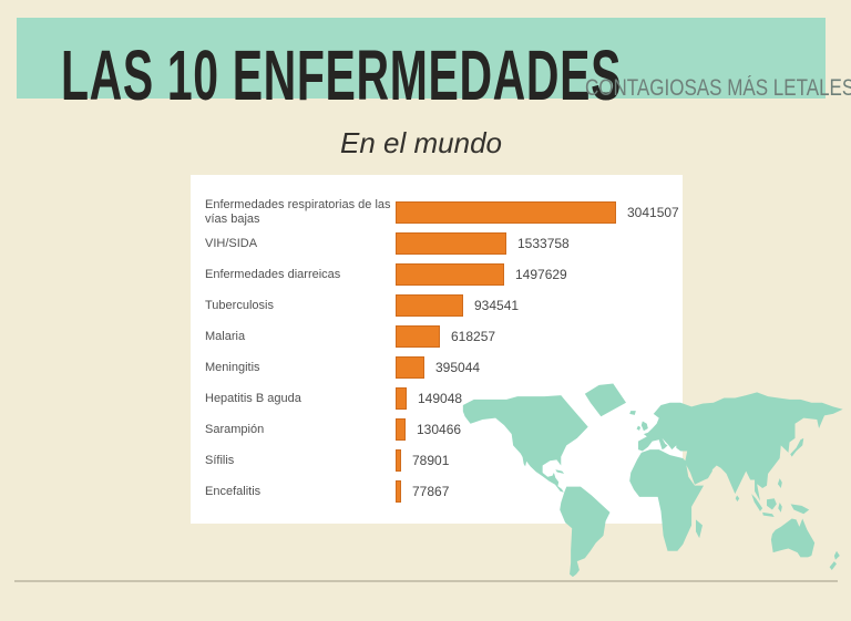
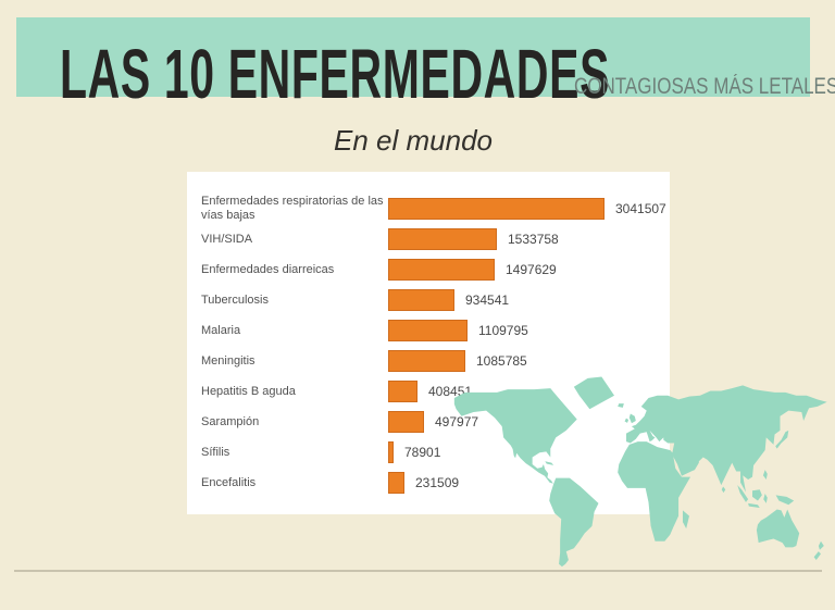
Malaria: 618257 -> 1109795
Meningitis: 395044 -> 1085785
Hepatitis B aguda: 149048 -> 408451
Sarampión: 130466 -> 497977
Encefalitis: 77867 -> 231509
